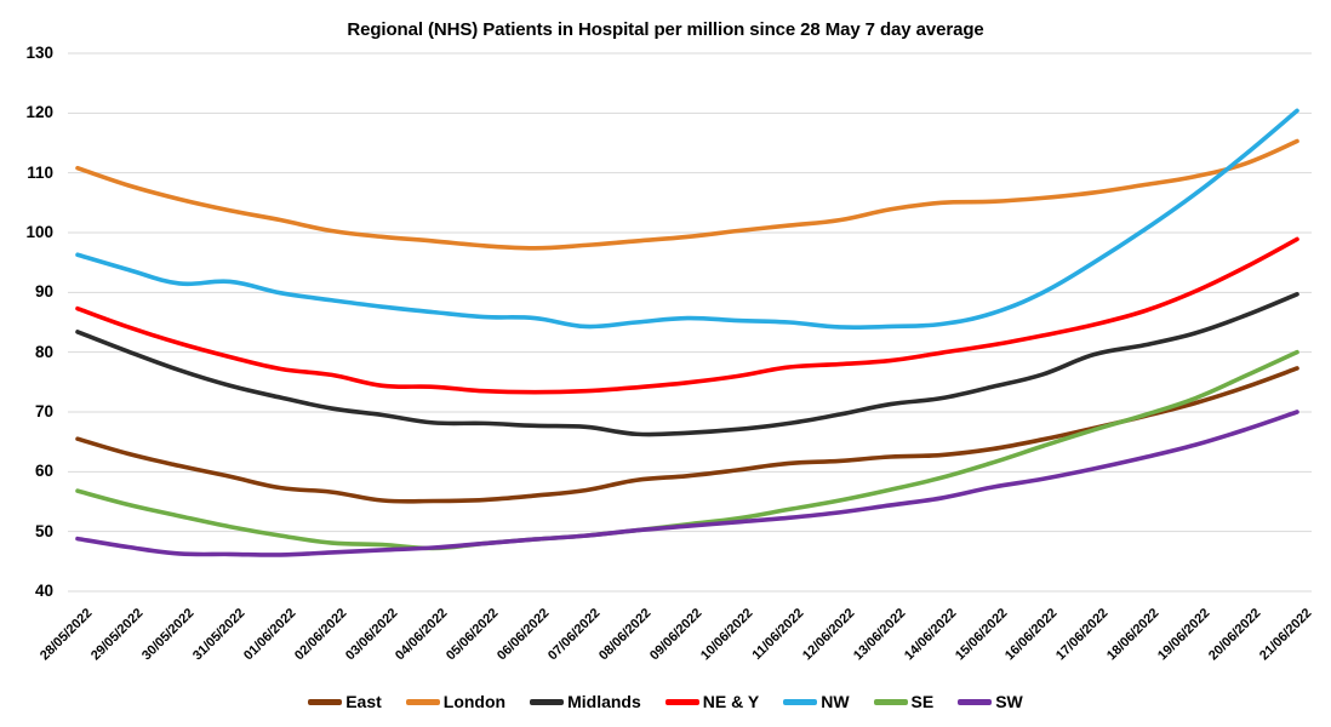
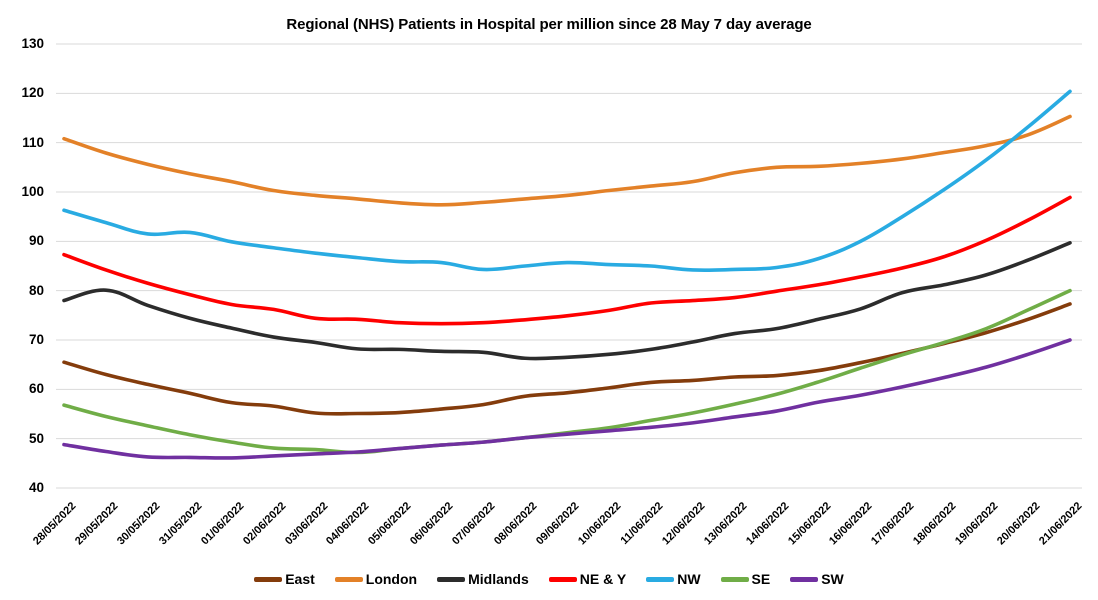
Midlands/28/05/2022: 83 -> 78
